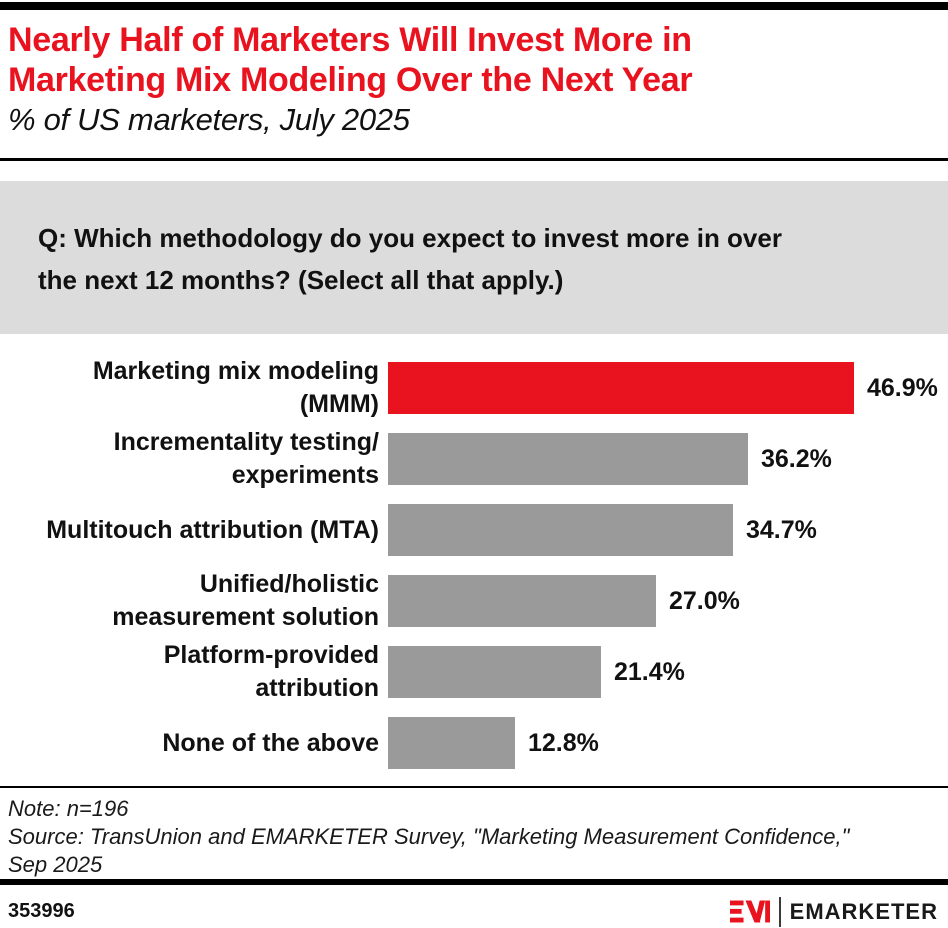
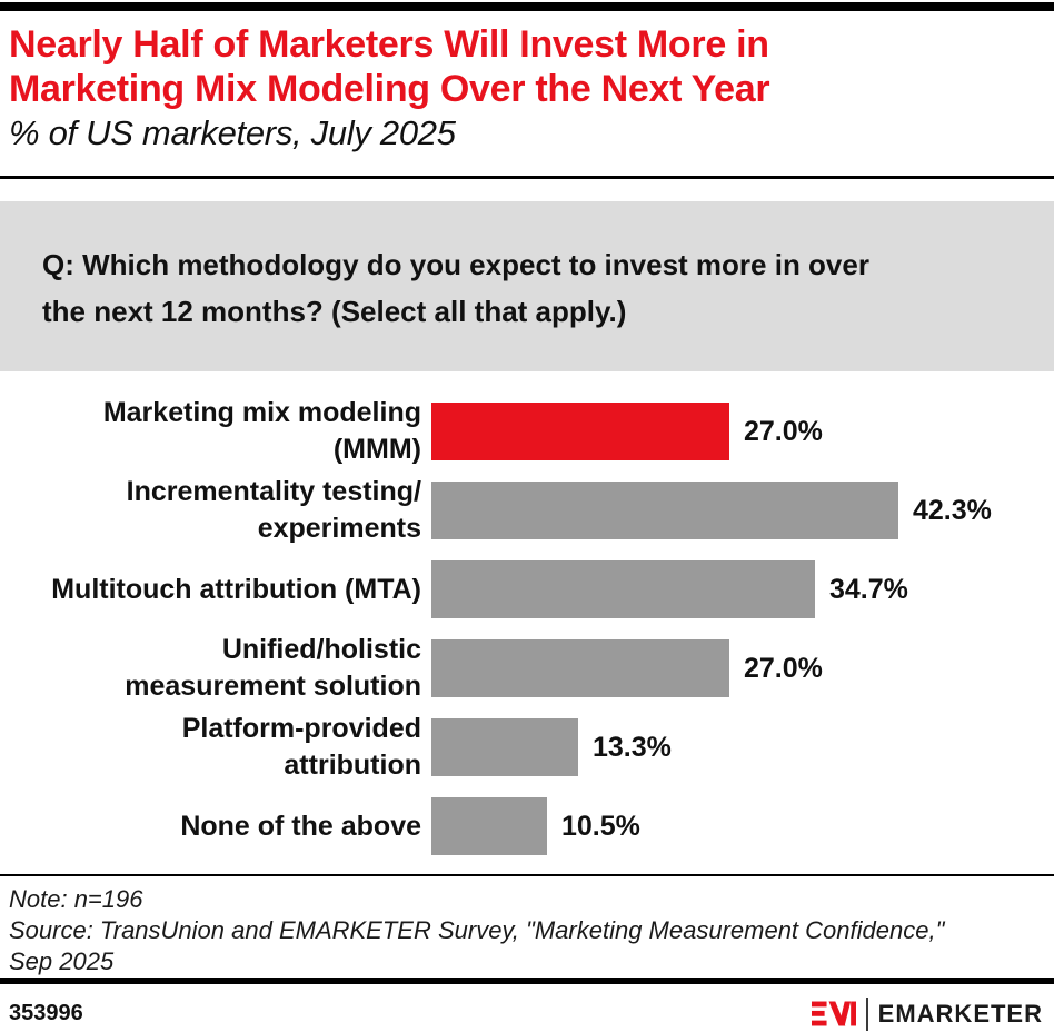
Marketing mix modeling (MMM): 46.9% -> 27.0%
Incrementality testing/experiments: 36.2% -> 42.3%
Platform-provided attribution: 21.4% -> 13.3%
None of the above: 12.8% -> 10.5%
